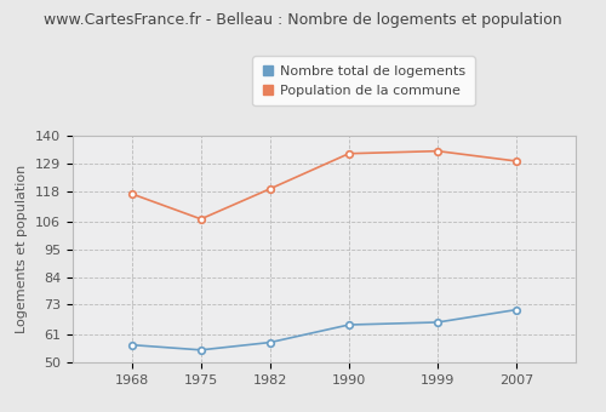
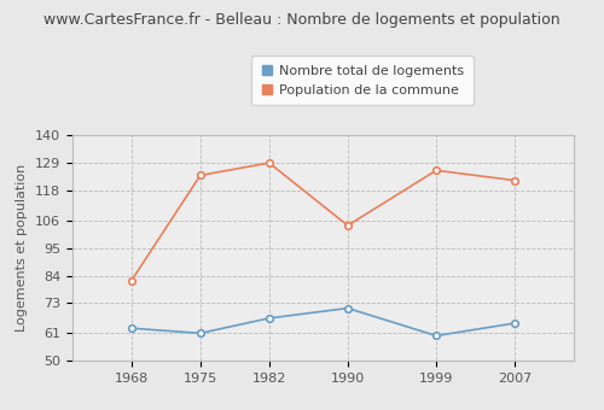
Nombre total de logements/1968: 57 -> 63
Population de la commune/1968: 117 -> 82
Nombre total de logements/1975: 55 -> 61
Population de la commune/1975: 107 -> 124
Nombre total de logements/1982: 58 -> 67
Population de la commune/1982: 119 -> 129
Nombre total de logements/1990: 65 -> 71
Population de la commune/1990: 133 -> 104
Nombre total de logements/1999: 66 -> 60
Population de la commune/1999: 134 -> 126
Nombre total de logements/2007: 71 -> 65
Population de la commune/2007: 130 -> 122
